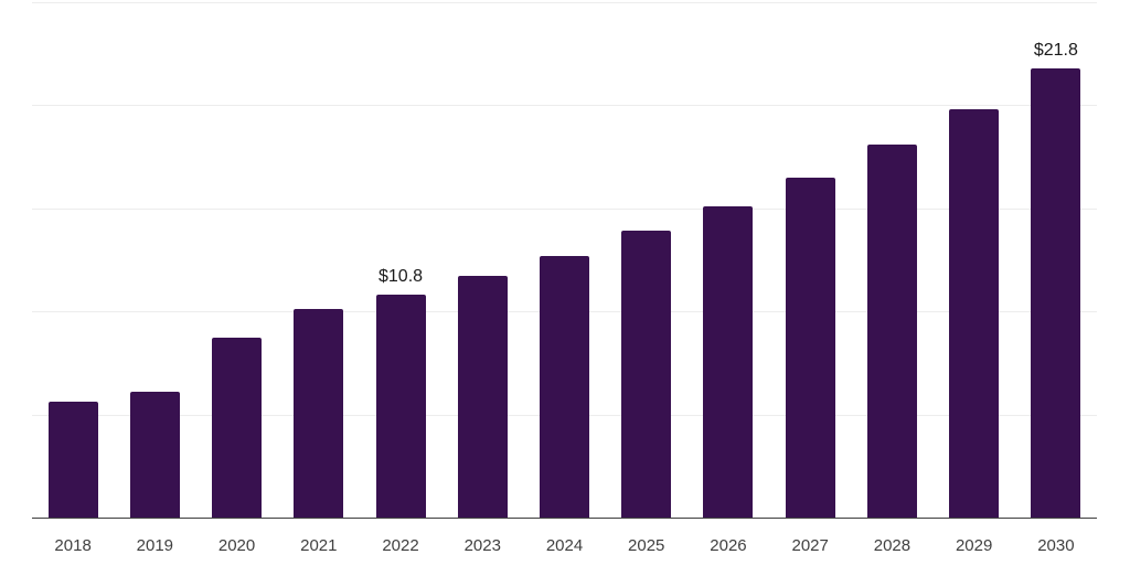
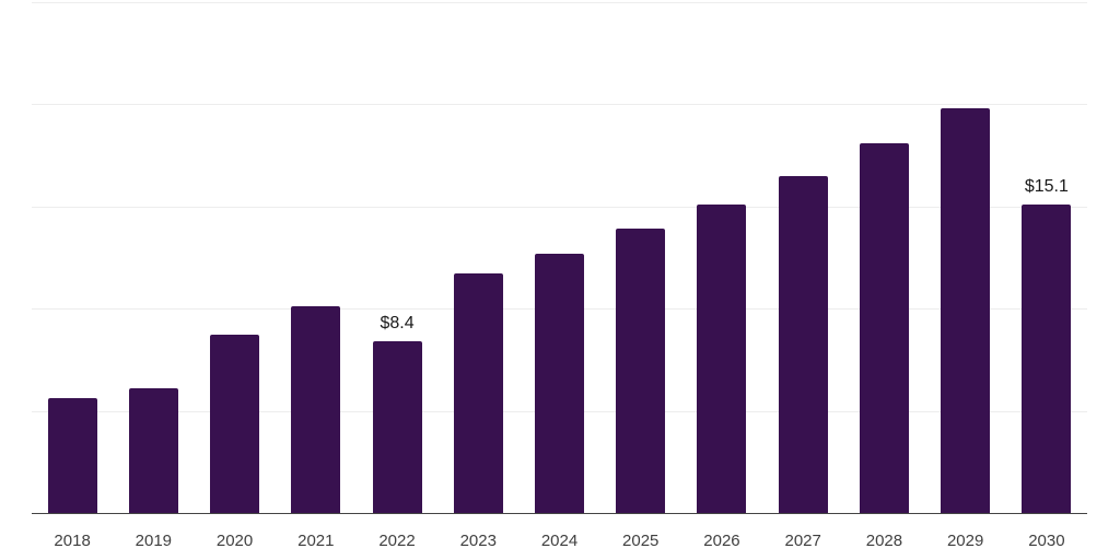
2022: $10.8 -> $8.4
2030: $21.8 -> $15.1
